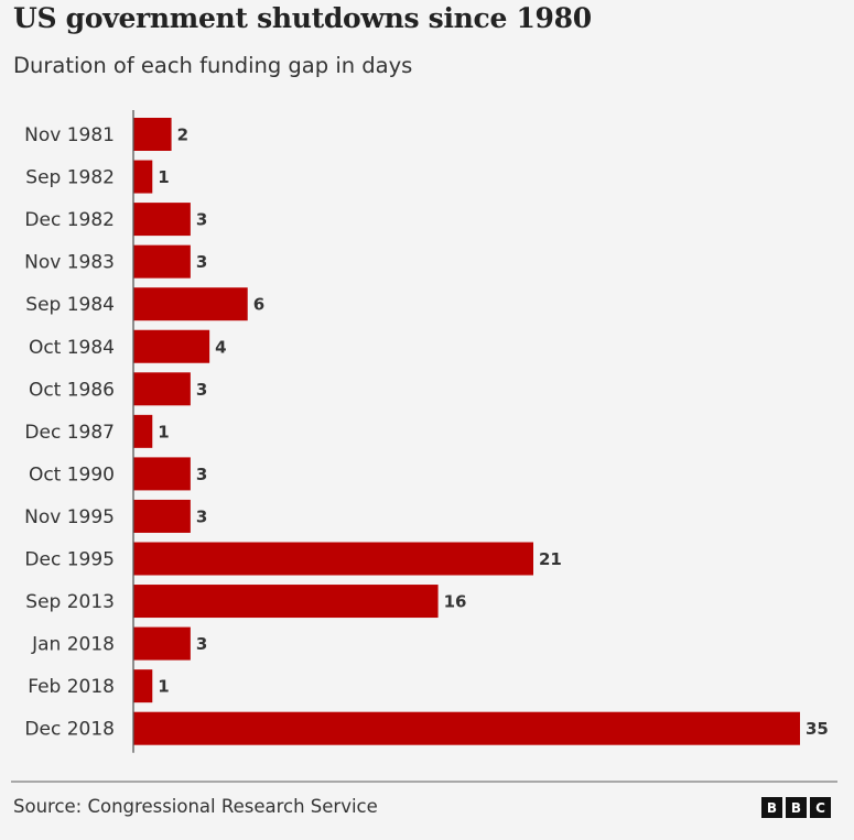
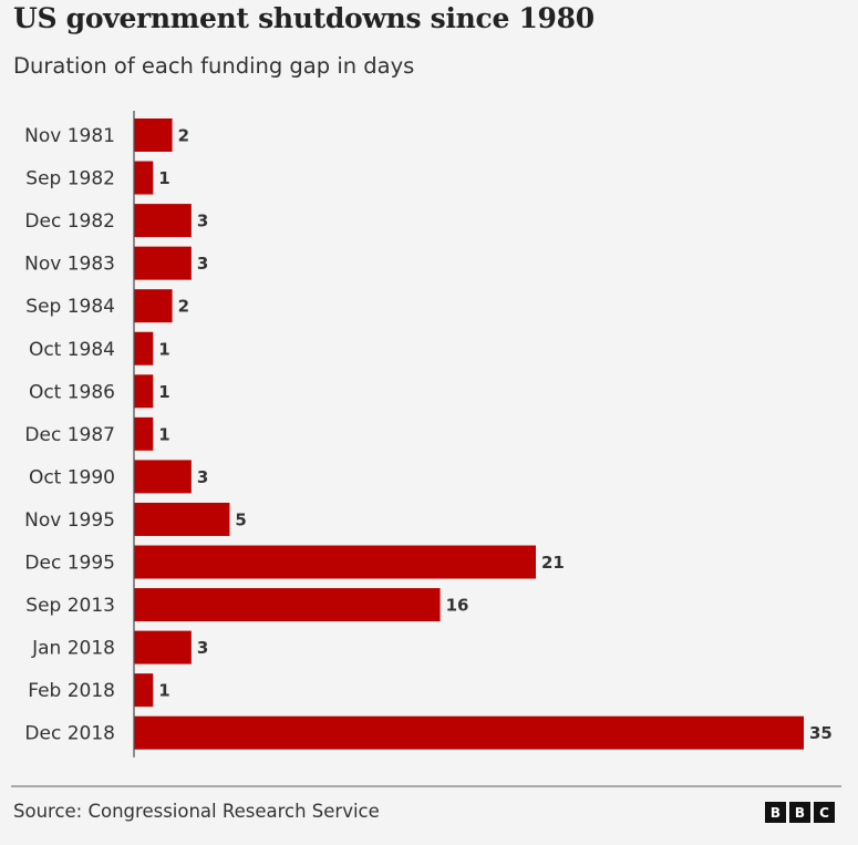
Sep 1984: 6 -> 2
Oct 1984: 4 -> 1
Oct 1986: 3 -> 1
Nov 1995: 3 -> 5
